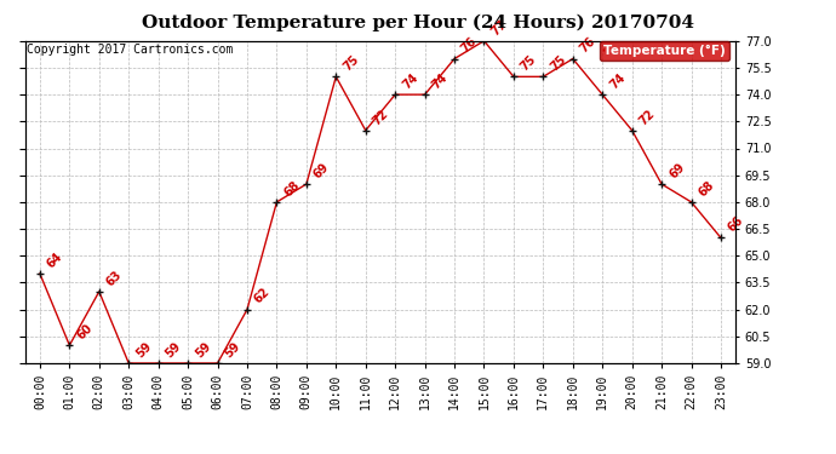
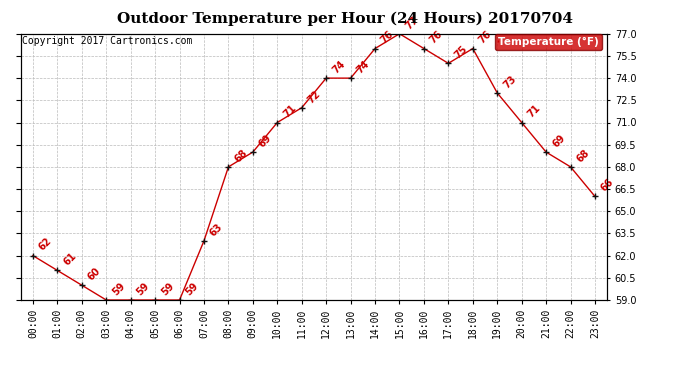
00:00: 64 -> 62
01:00: 60 -> 61
02:00: 63 -> 60
07:00: 62 -> 63
10:00: 75 -> 71
16:00: 75 -> 76
19:00: 74 -> 73
20:00: 72 -> 71
